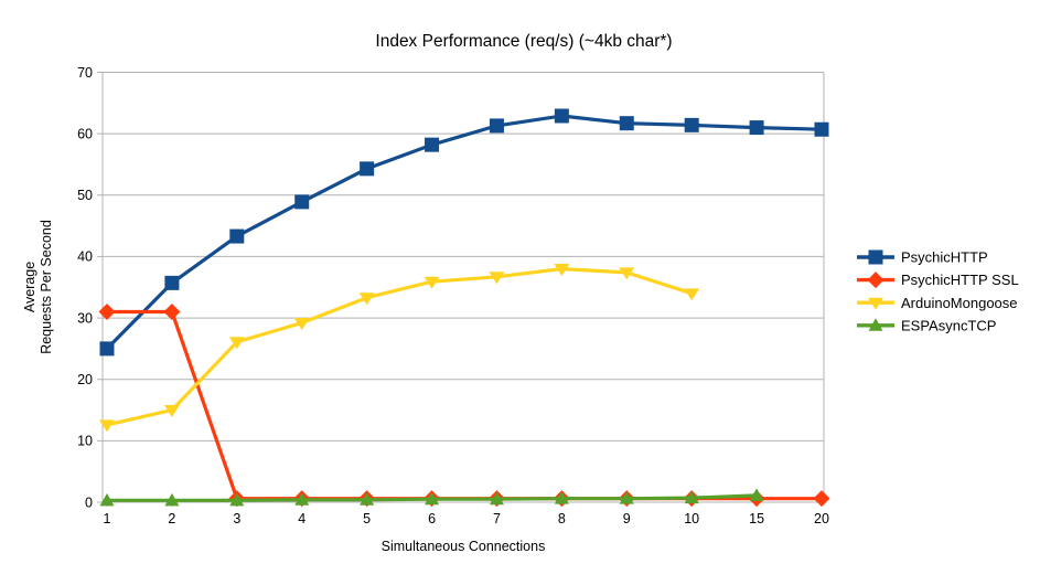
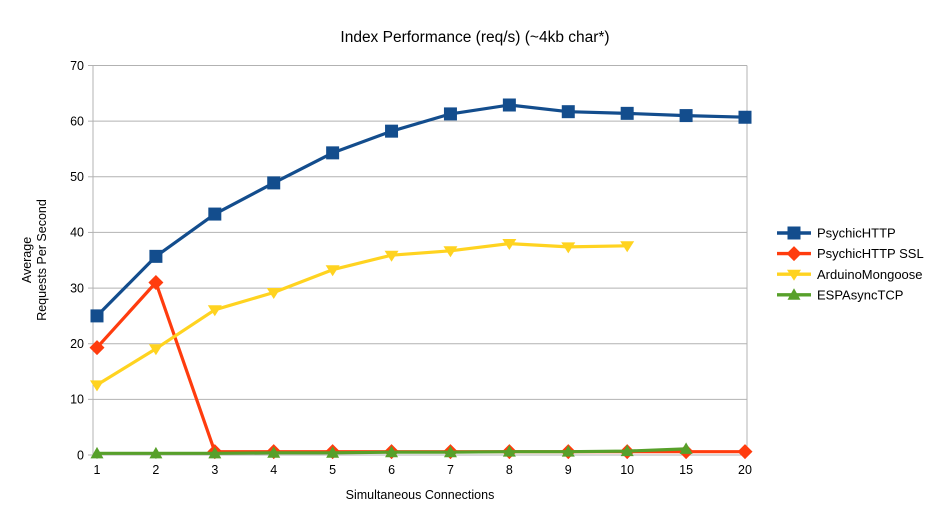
PsychicHTTP SSL/1: 31 -> 19
ArduinoMongoose/2: 15 -> 19
ArduinoMongoose/10: 34 -> 38
